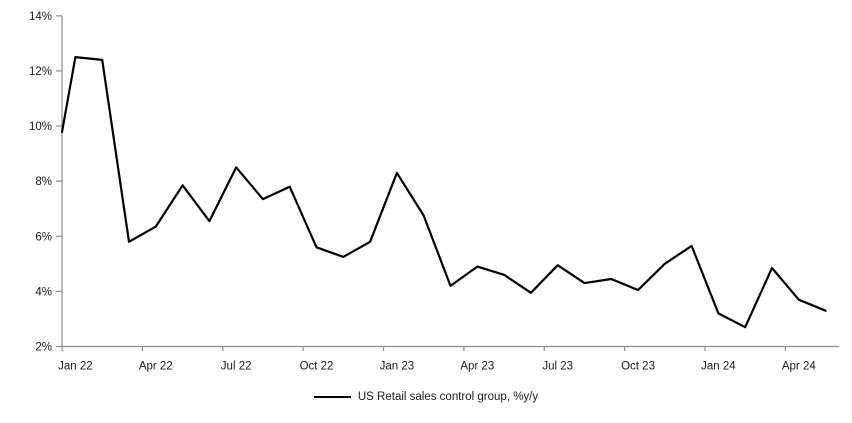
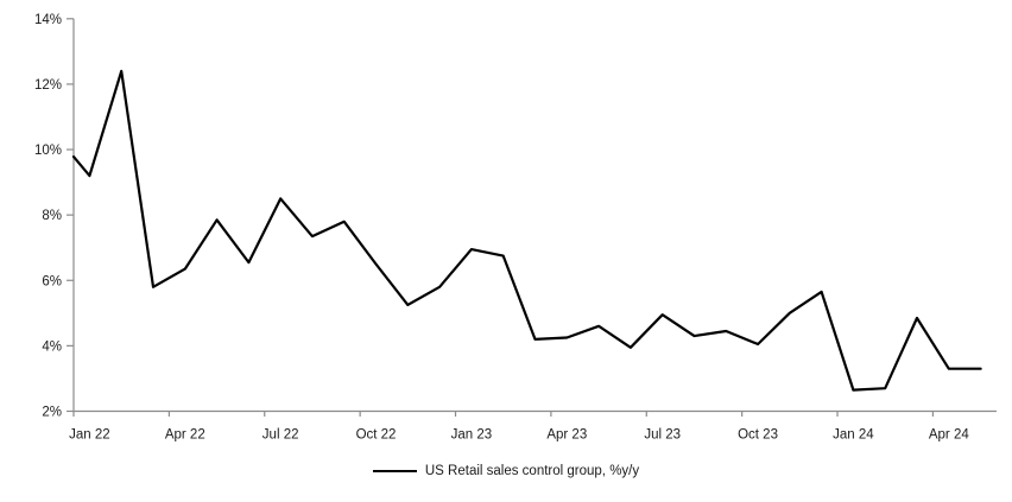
Jan 22: 12.5% -> 9.2%
Oct 22: 5.6% -> 6.5%
Jan 23: 8.3% -> 7.0%
Apr 23: 4.9% -> 4.2%
Jan 24: 3.2% -> 2.6%
Apr 24: 3.7% -> 3.3%
